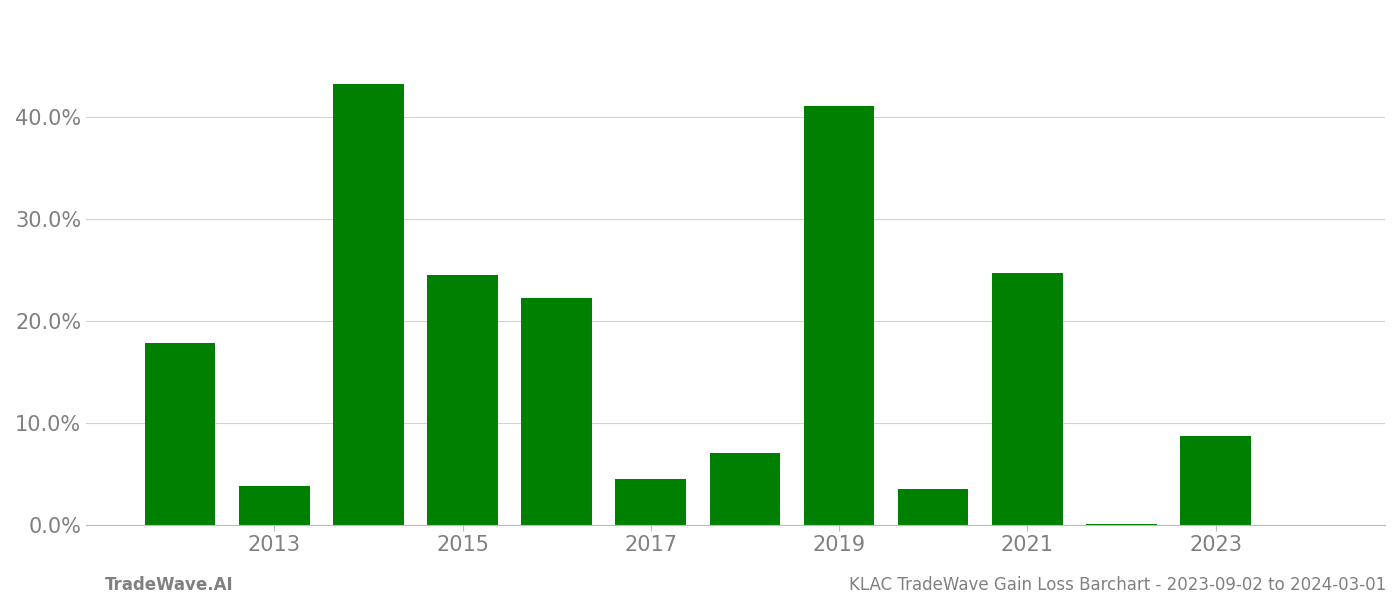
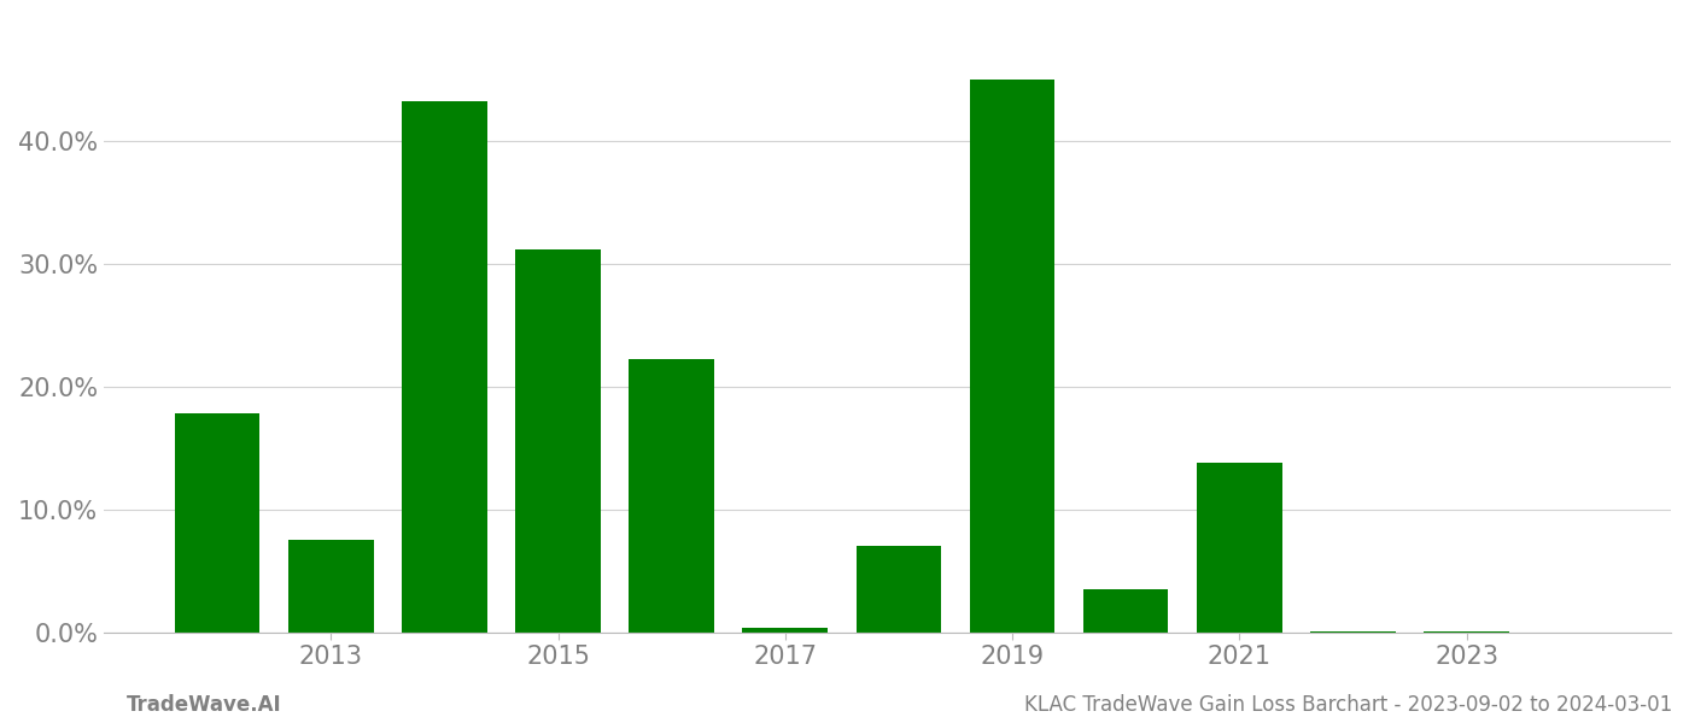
2013: 3.8% -> 7.5%
2015: 24.5% -> 31.2%
2017: 4.5% -> 0.4%
2019: 41.1% -> 45.0%
2021: 24.7% -> 13.8%
2023: 8.7% -> 0.1%
